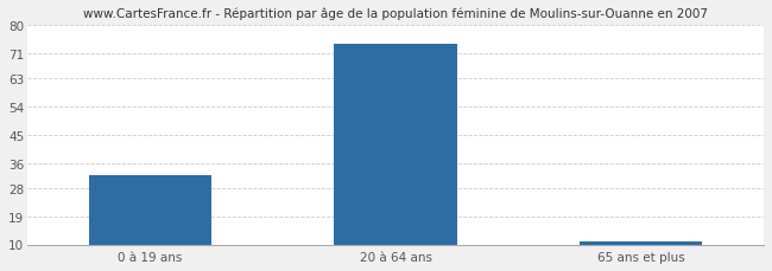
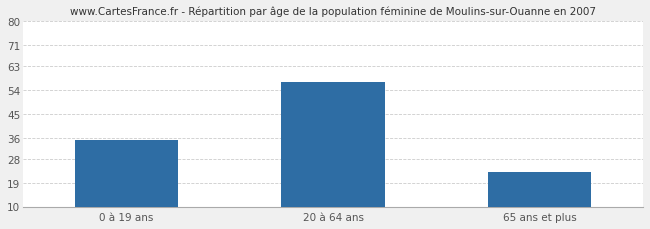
0 à 19 ans: 32 -> 35
20 à 64 ans: 74 -> 57
65 ans et plus: 11 -> 23
